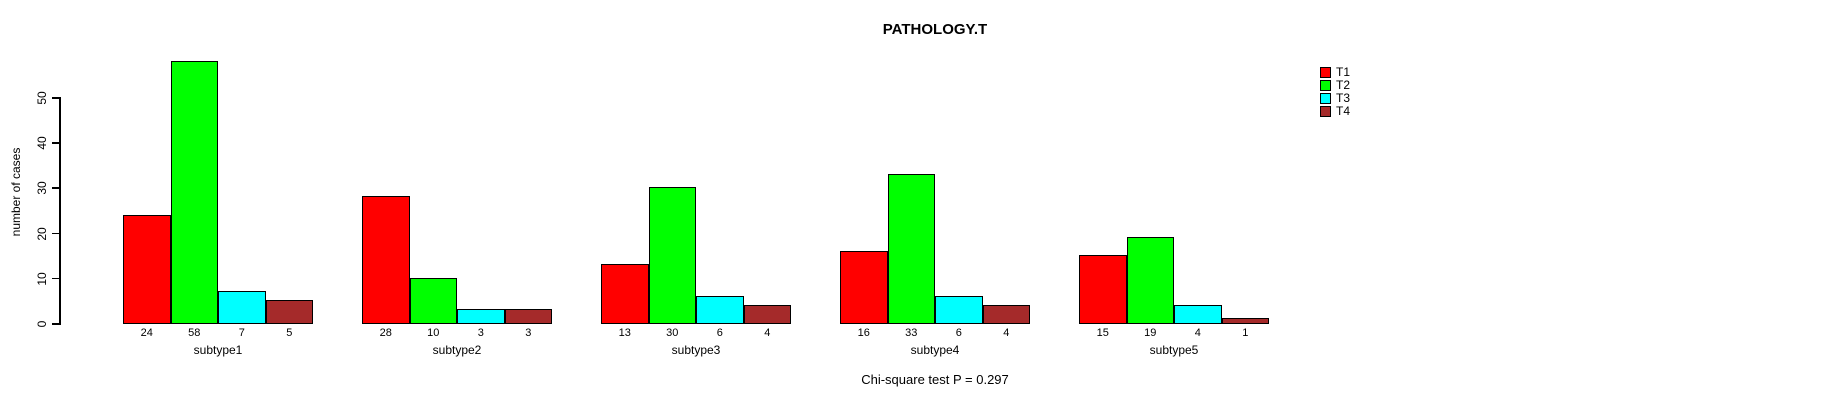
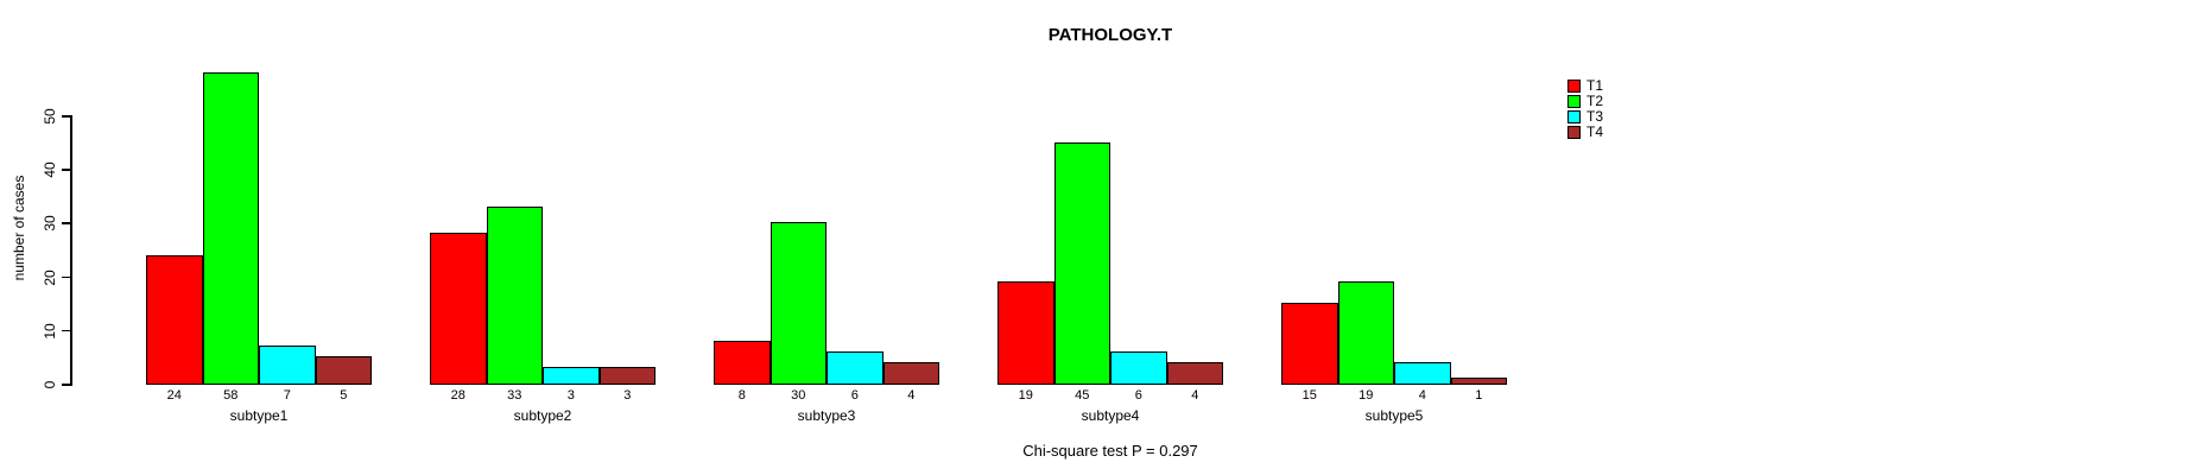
T2/subtype2: 10 -> 33
T1/subtype3: 13 -> 8
T1/subtype4: 16 -> 19
T2/subtype4: 33 -> 45
